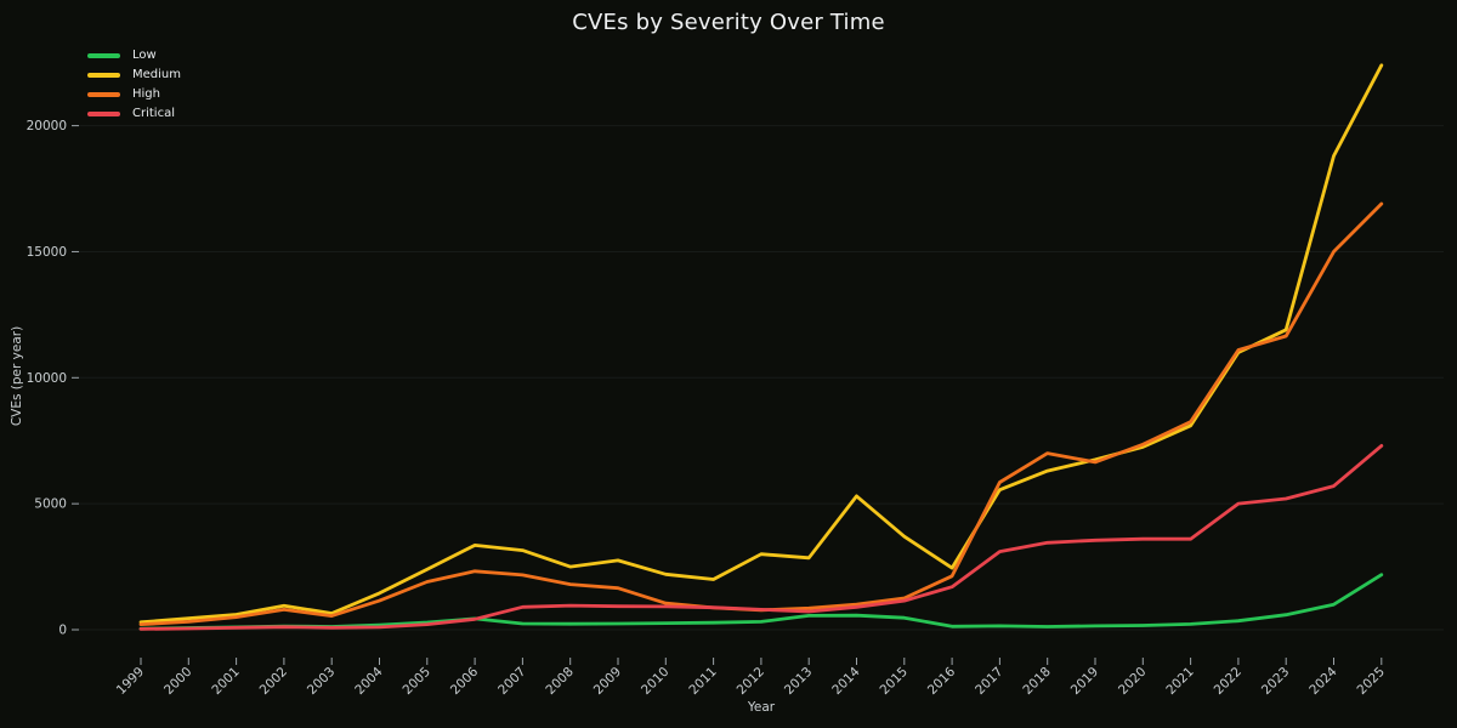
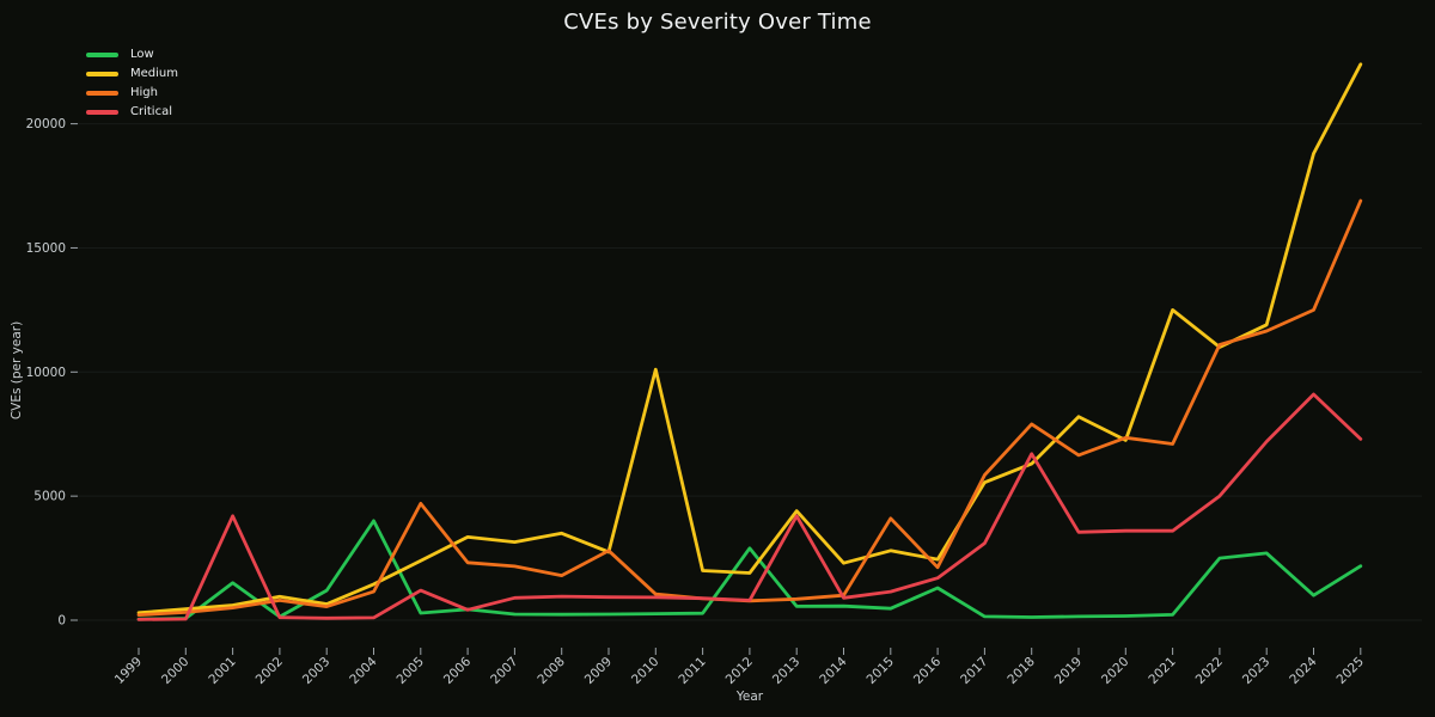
Low/2001: 100 -> 1500
Critical/2001: 100 -> 4200
Low/2003: 100 -> 1200
Low/2004: 200 -> 4000
High/2005: 1900 -> 4700
Critical/2005: 200 -> 1200
Medium/2008: 2500 -> 3500
High/2009: 1600 -> 2800
Medium/2010: 2200 -> 10100
Low/2012: 300 -> 2900
Medium/2012: 3000 -> 1900
Medium/2013: 2800 -> 4400
Critical/2013: 700 -> 4200
Medium/2014: 5300 -> 2300
Medium/2015: 3700 -> 2800
High/2015: 1200 -> 4100
Low/2016: 100 -> 1300
High/2018: 7000 -> 7900
Critical/2018: 3400 -> 6700
Medium/2019: 6800 -> 8200
Medium/2021: 8100 -> 12500
High/2021: 8200 -> 7100
Low/2022: 400 -> 2500
Low/2023: 600 -> 2700
Critical/2023: 5200 -> 7200
High/2024: 15000 -> 12500
Critical/2024: 5700 -> 9100
